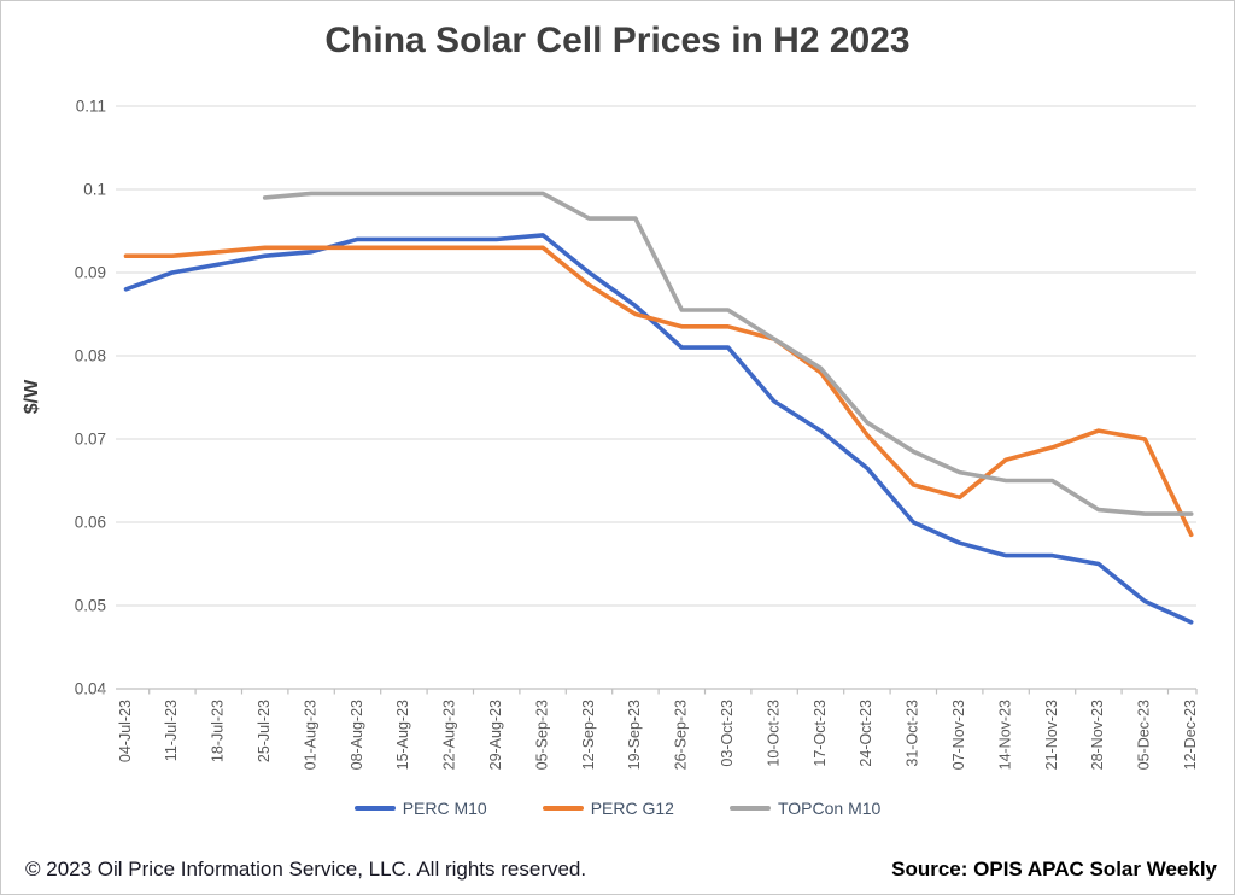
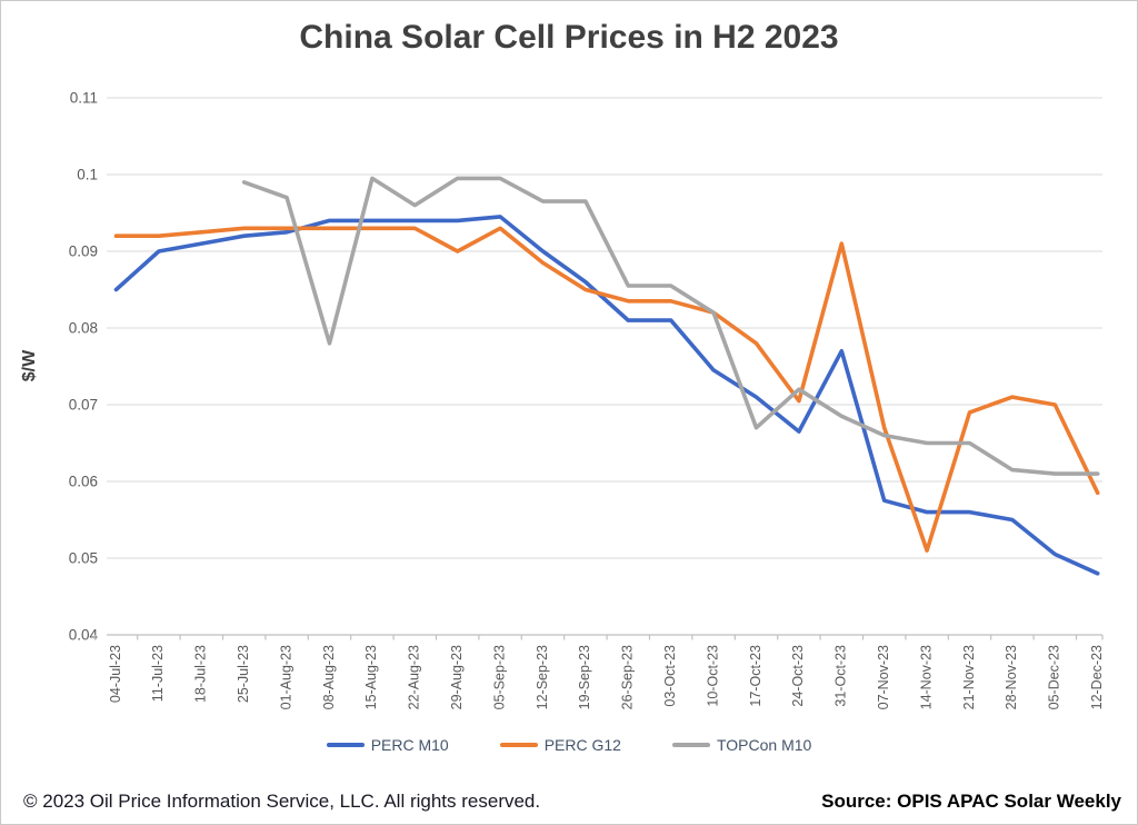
PERC M10/04-Jul-23: 0.088 -> 0.085
TOPCon M10/01-Aug-23: 0.100 -> 0.097
TOPCon M10/08-Aug-23: 0.100 -> 0.078
TOPCon M10/22-Aug-23: 0.100 -> 0.096
PERC G12/29-Aug-23: 0.093 -> 0.090
TOPCon M10/17-Oct-23: 0.079 -> 0.067
PERC M10/31-Oct-23: 0.060 -> 0.077
PERC G12/31-Oct-23: 0.065 -> 0.091
PERC G12/07-Nov-23: 0.063 -> 0.067
PERC G12/14-Nov-23: 0.068 -> 0.051
